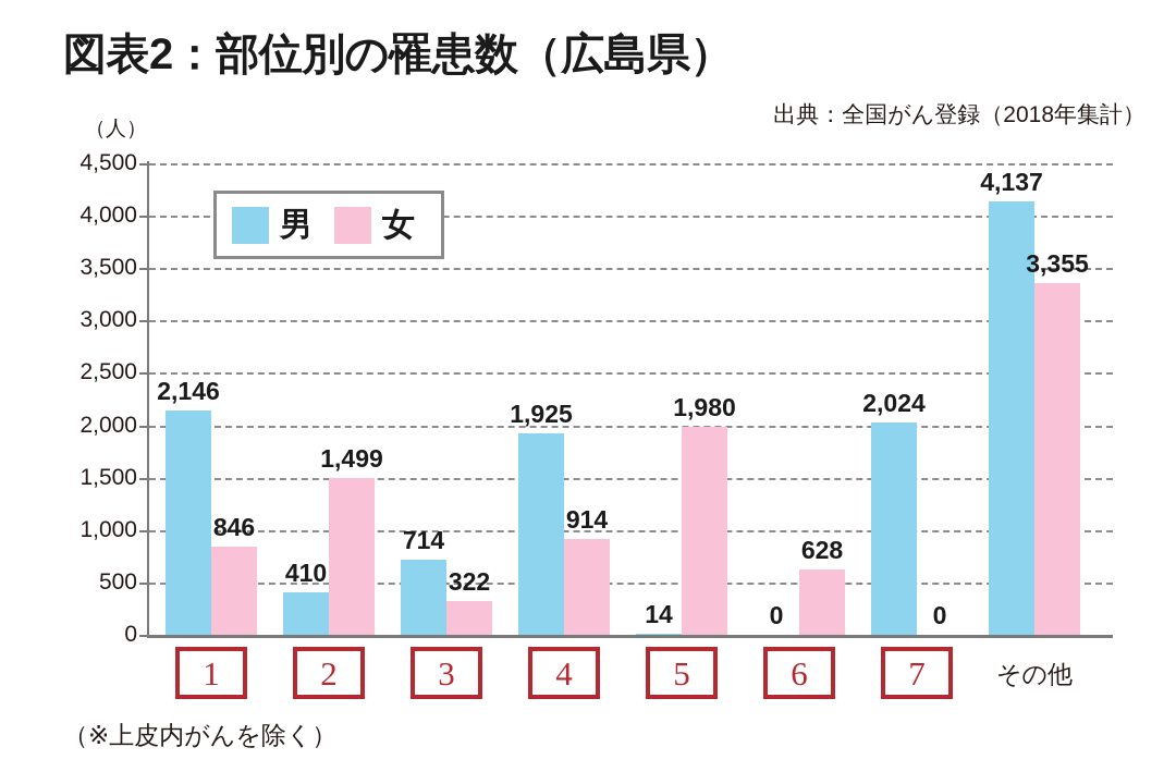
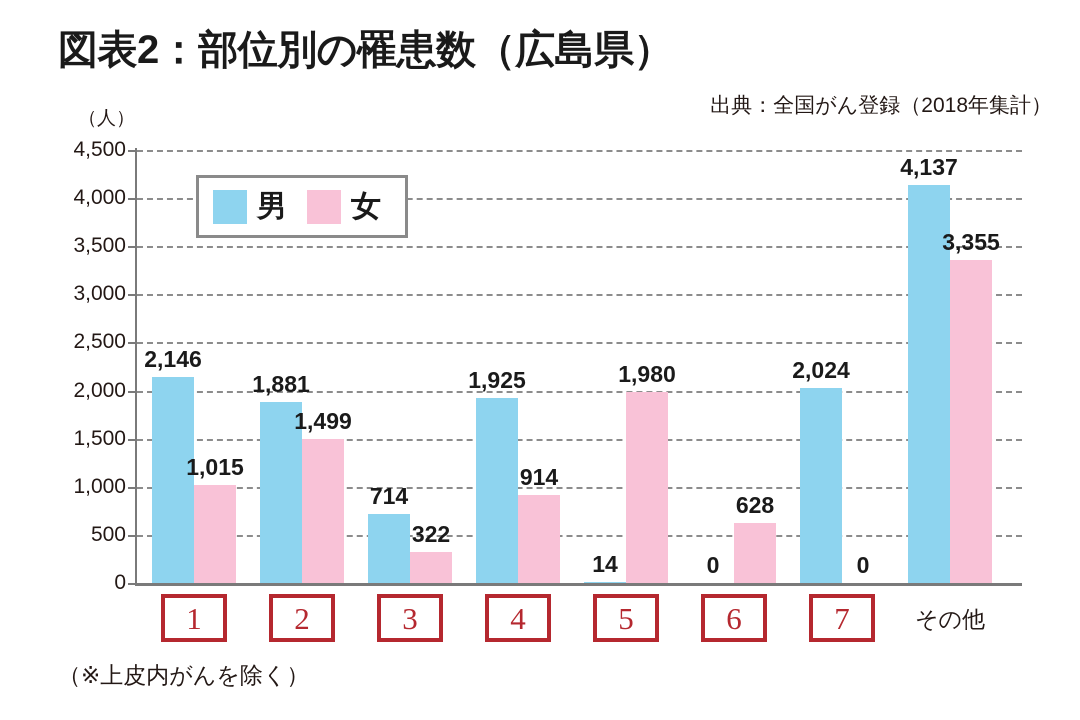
女/1: 846 -> 1,015
男/2: 410 -> 1,881
